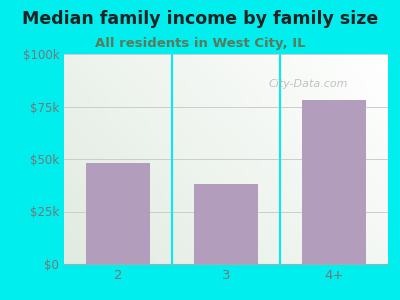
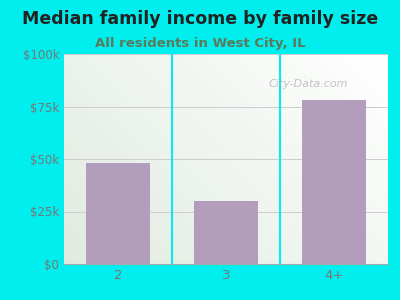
3: $38k -> $30k
